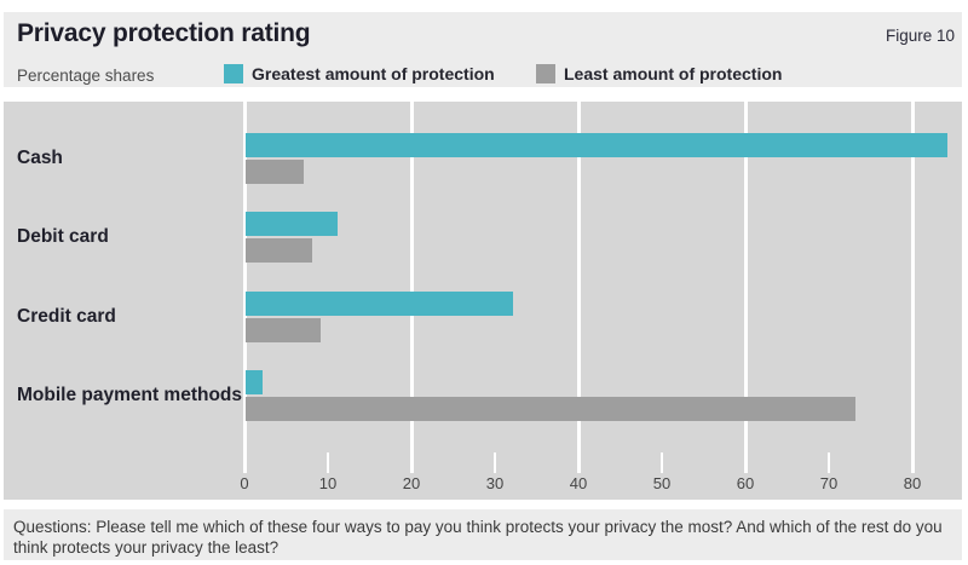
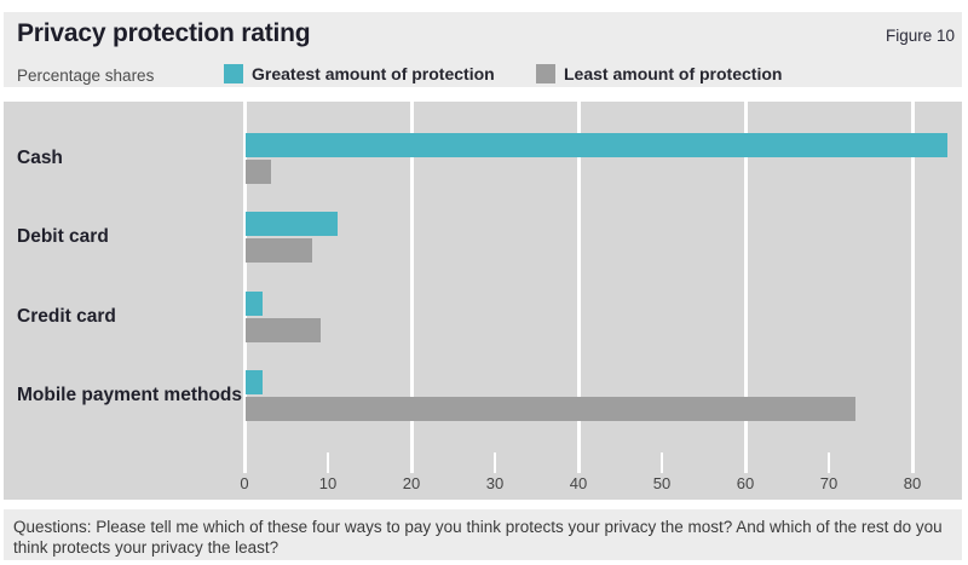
Least amount of protection/Cash: 7 -> 3
Greatest amount of protection/Credit card: 32 -> 2
